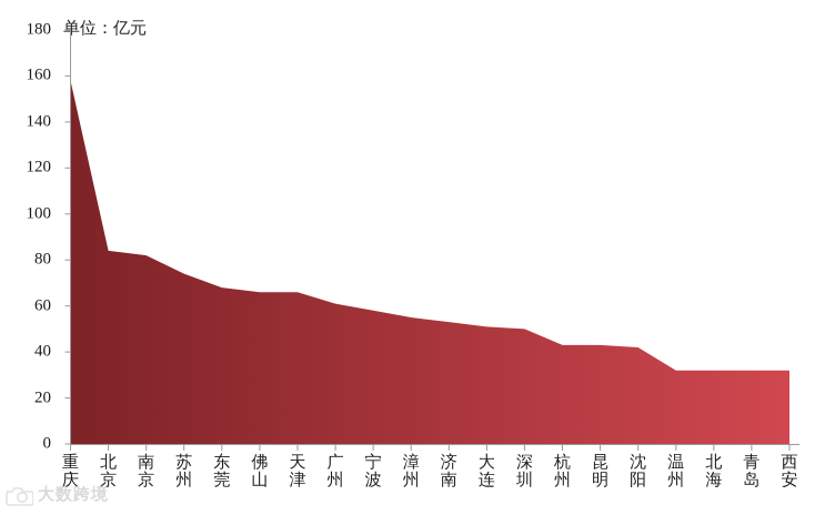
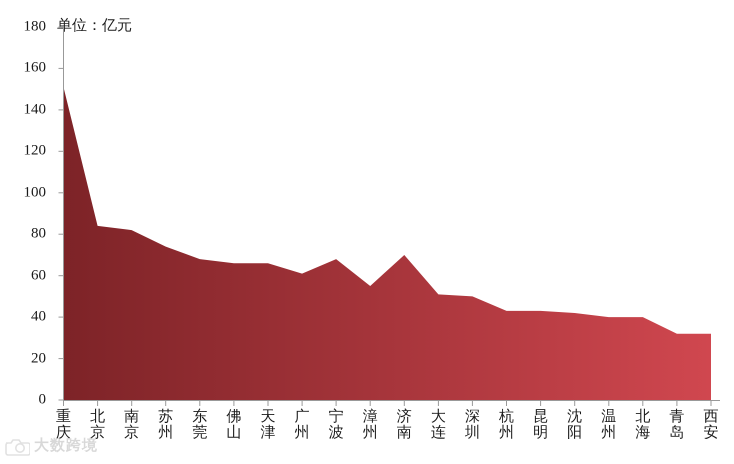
重庆: 158 -> 151
宁波: 58 -> 68
济南: 53 -> 70
温州: 32 -> 40
北海: 32 -> 40
